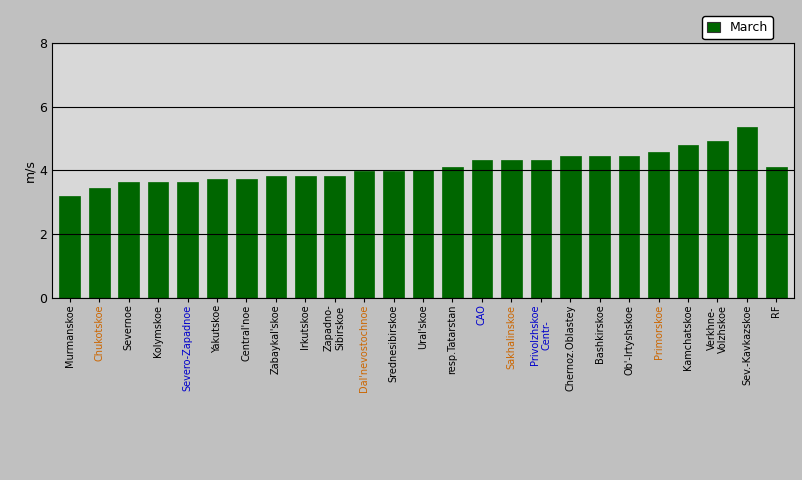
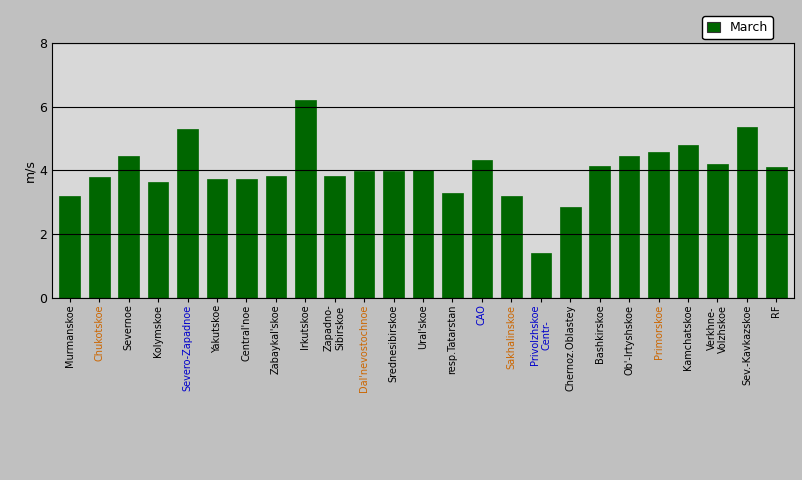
Chukotskoe: 3.45 -> 3.80
Severnoe: 3.62 -> 4.45
Severo-Zapadnoe: 3.62 -> 5.30
Irkutskoe: 3.82 -> 6.20
resp.Tatarstan: 4.12 -> 3.30
Sakhalinskoe: 4.32 -> 3.20
Privolzhskoe Centr-: 4.32 -> 1.40
Chernoz.Oblastey: 4.45 -> 2.85
Bashkirskoe: 4.45 -> 4.15
Verkhne- Volzhskoe: 4.92 -> 4.20
